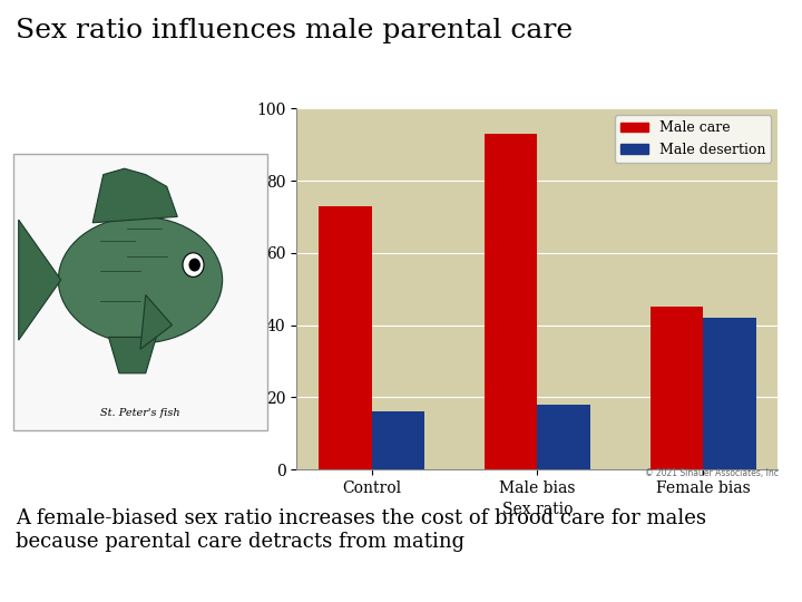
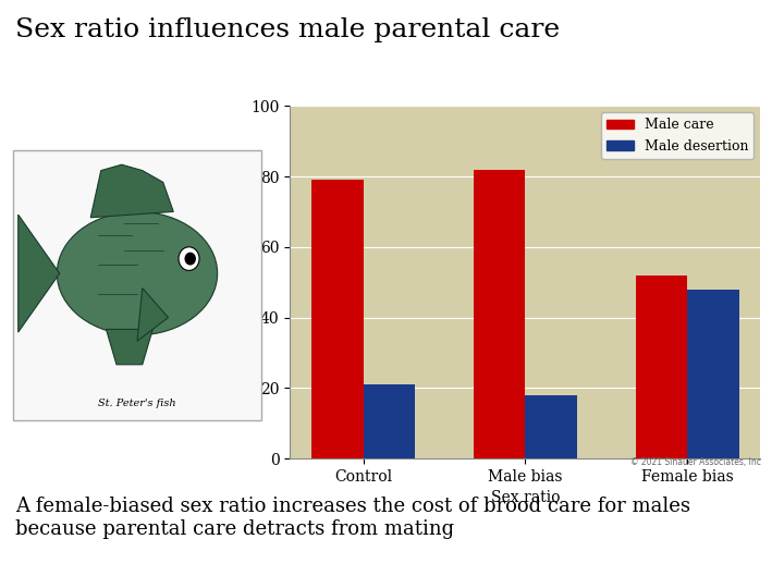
Male care/Control: 73 -> 79
Male desertion/Control: 16 -> 21
Male care/Male bias: 93 -> 82
Male care/Female bias: 45 -> 52
Male desertion/Female bias: 42 -> 48
